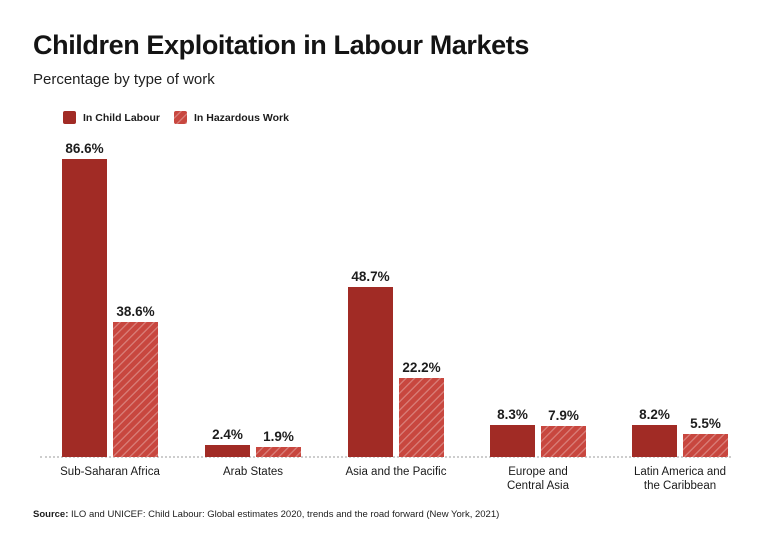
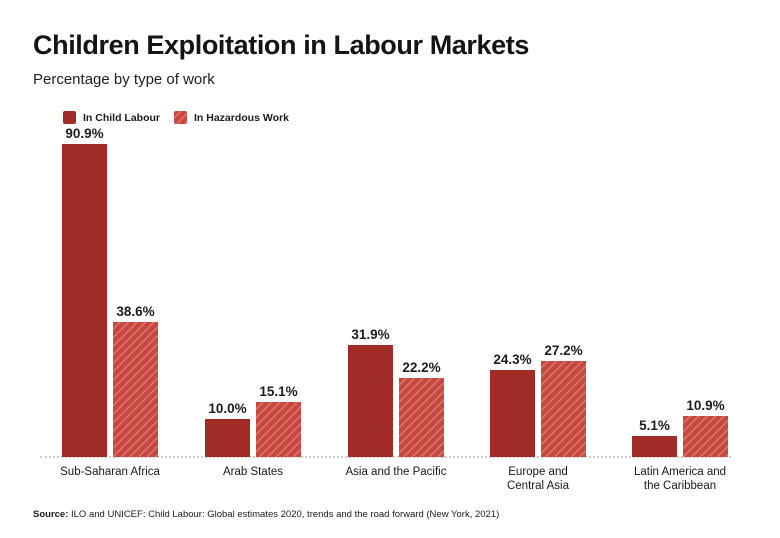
In Child Labour/Sub-Saharan Africa: 86.6% -> 90.9%
In Child Labour/Arab States: 2.4% -> 10.0%
In Hazardous Work/Arab States: 1.9% -> 15.1%
In Child Labour/Asia and the Pacific: 48.7% -> 31.9%
In Child Labour/Europe and Central Asia: 8.3% -> 24.3%
In Hazardous Work/Europe and Central Asia: 7.9% -> 27.2%
In Child Labour/Latin America and the Caribbean: 8.2% -> 5.1%
In Hazardous Work/Latin America and the Caribbean: 5.5% -> 10.9%
